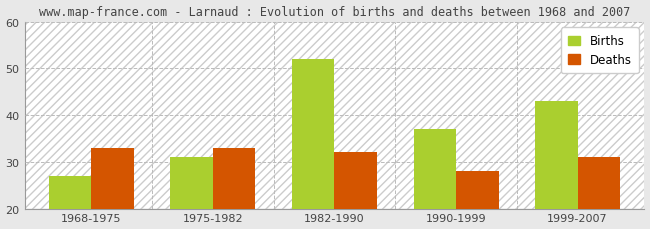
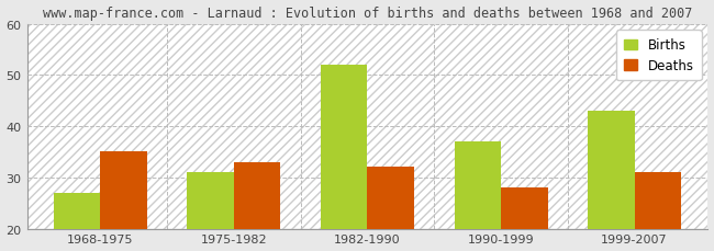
Deaths/1968-1975: 33 -> 35
